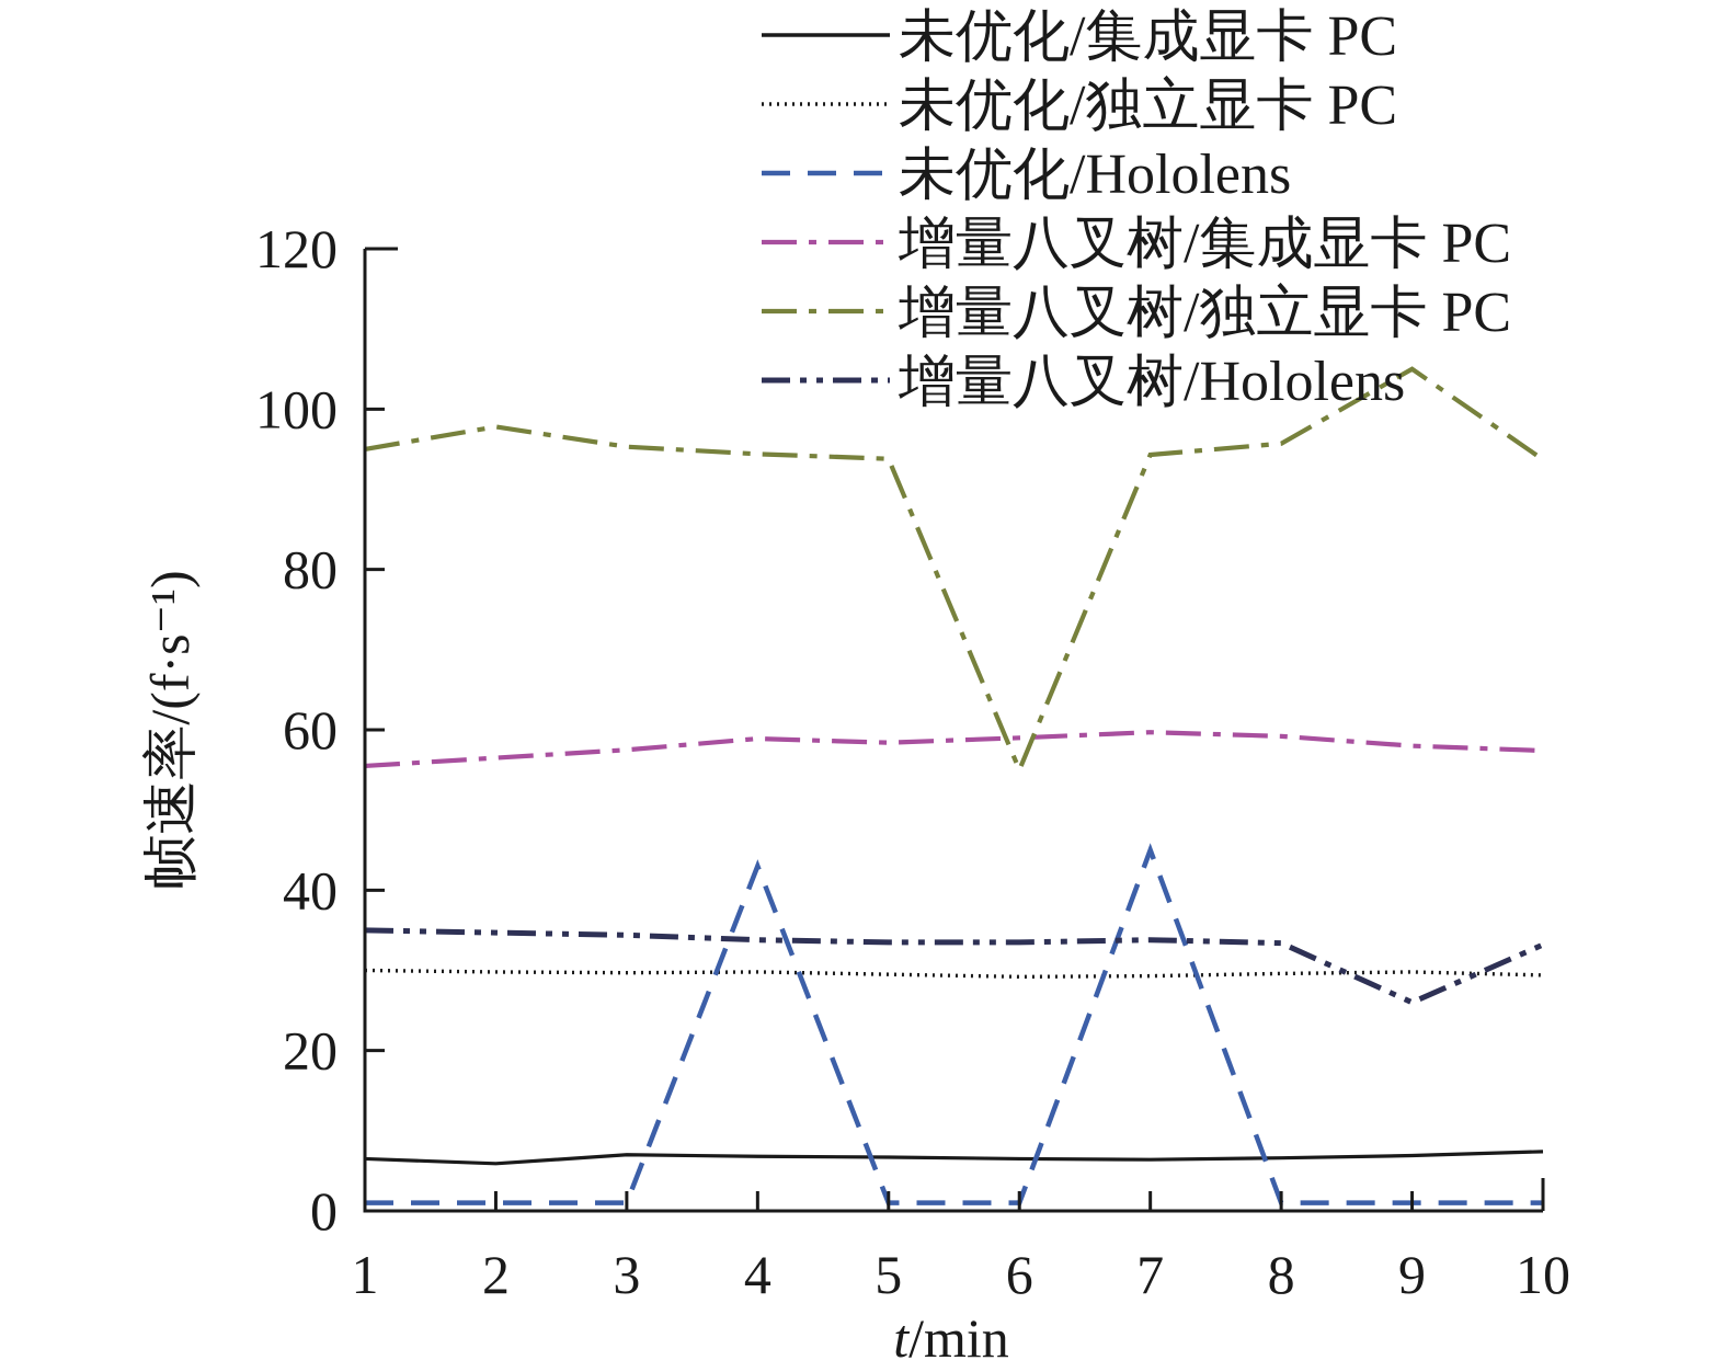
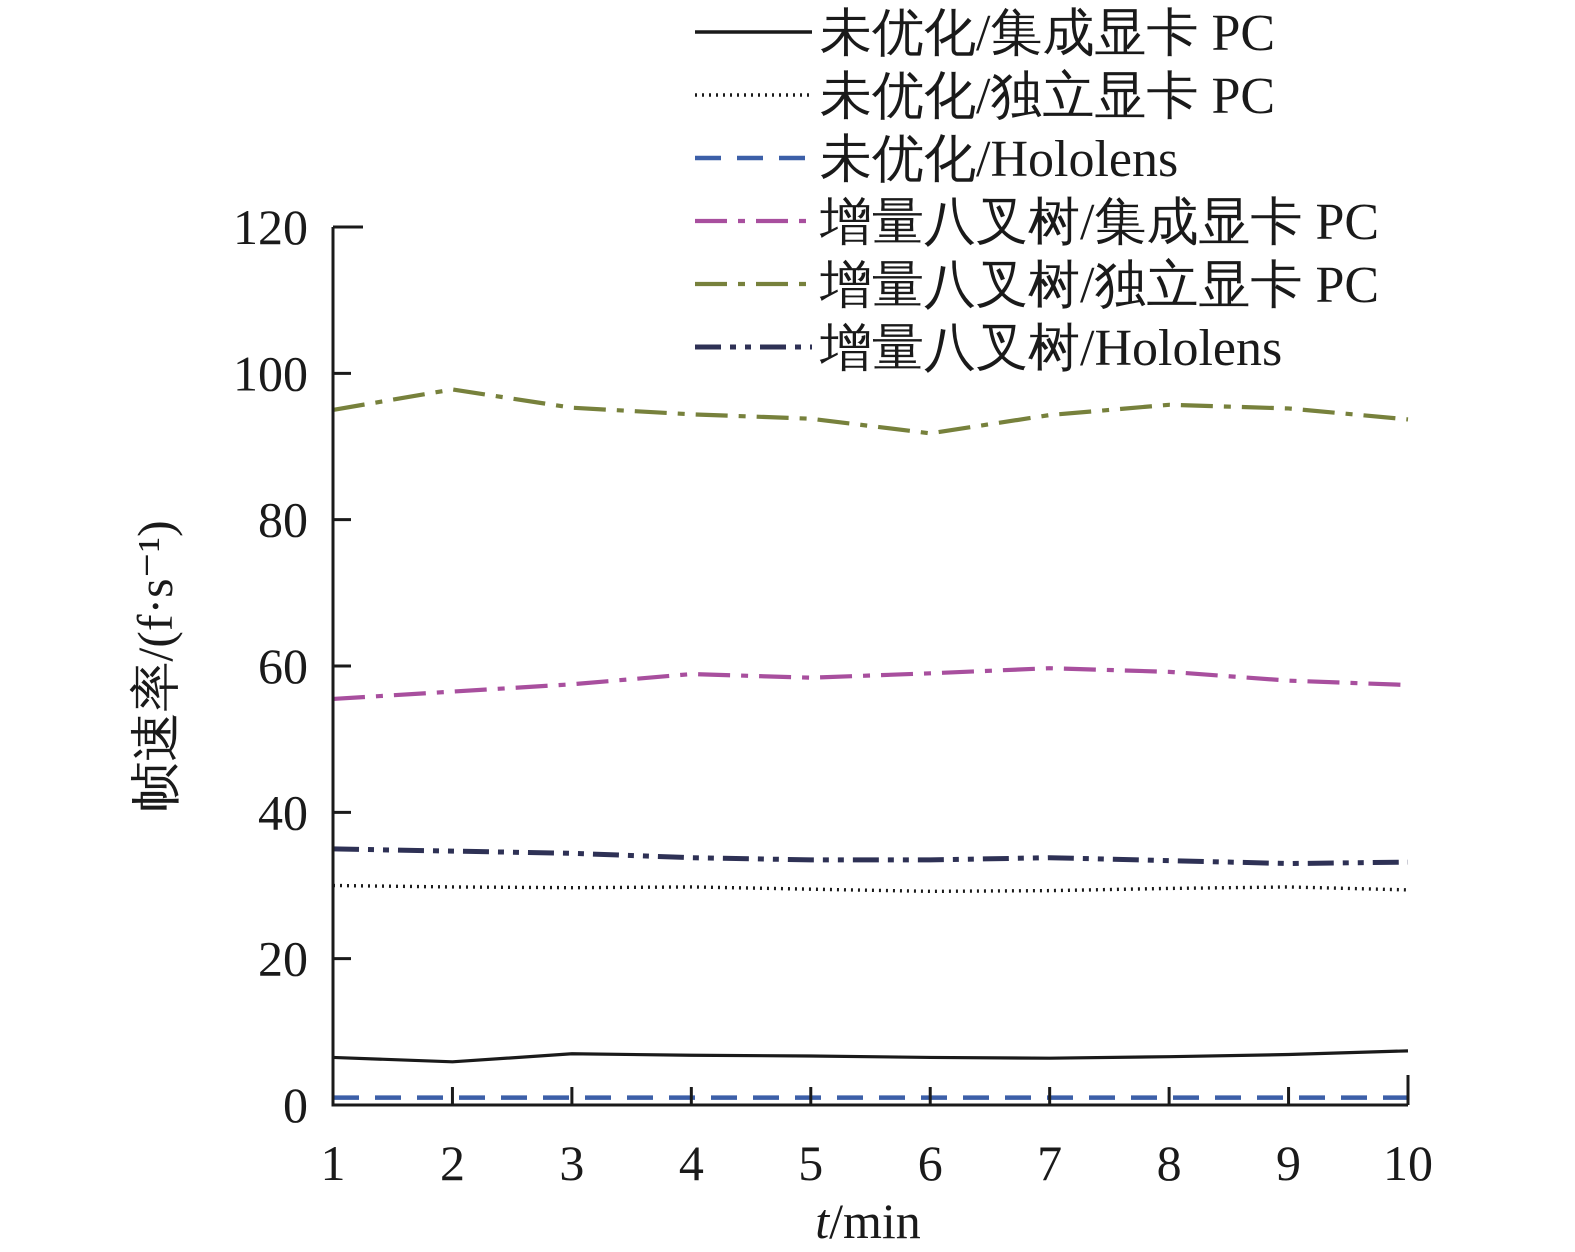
未优化/Hololens/4: 43 -> 1
增量八叉树/独立显卡 PC/6: 55 -> 92
未优化/Hololens/7: 45 -> 1
增量八叉树/独立显卡 PC/9: 105 -> 95
增量八叉树/Hololens/9: 26 -> 33
